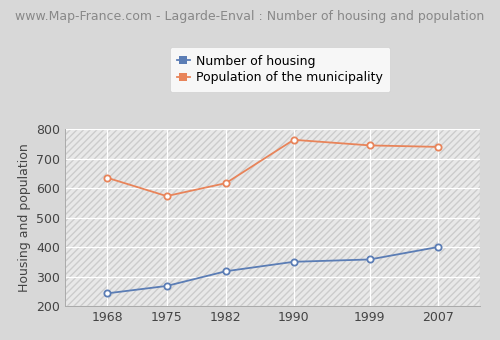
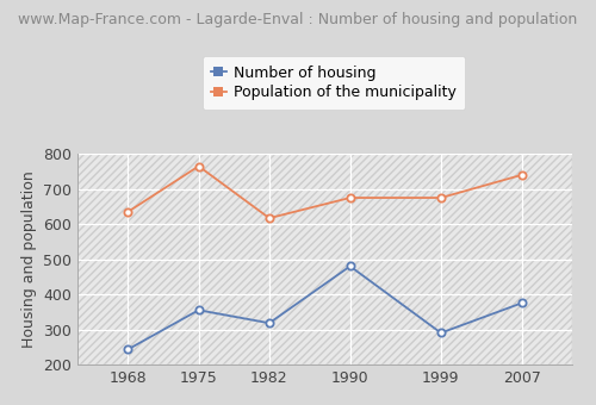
Number of housing/1975: 268 -> 355
Population of the municipality/1975: 573 -> 765
Number of housing/1990: 350 -> 480
Population of the municipality/1990: 764 -> 675
Number of housing/1999: 358 -> 290
Population of the municipality/1999: 745 -> 675
Number of housing/2007: 400 -> 375
